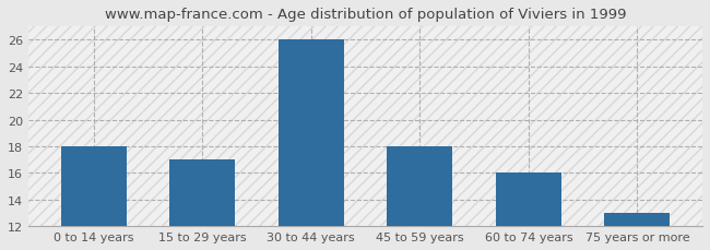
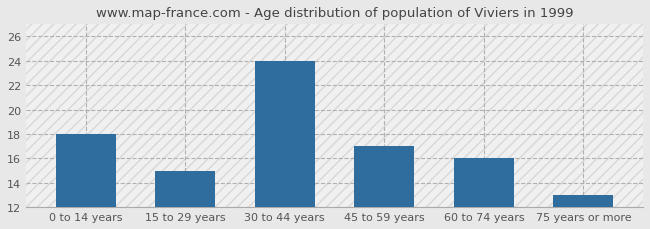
15 to 29 years: 17 -> 15
30 to 44 years: 26 -> 24
45 to 59 years: 18 -> 17
